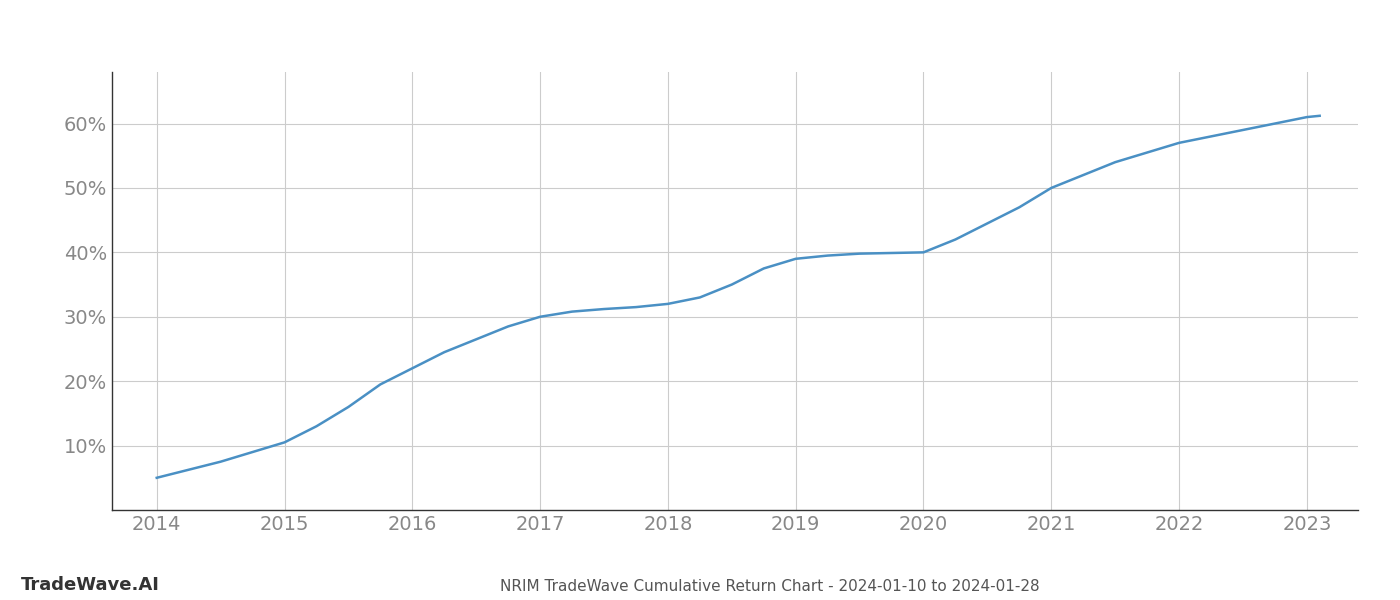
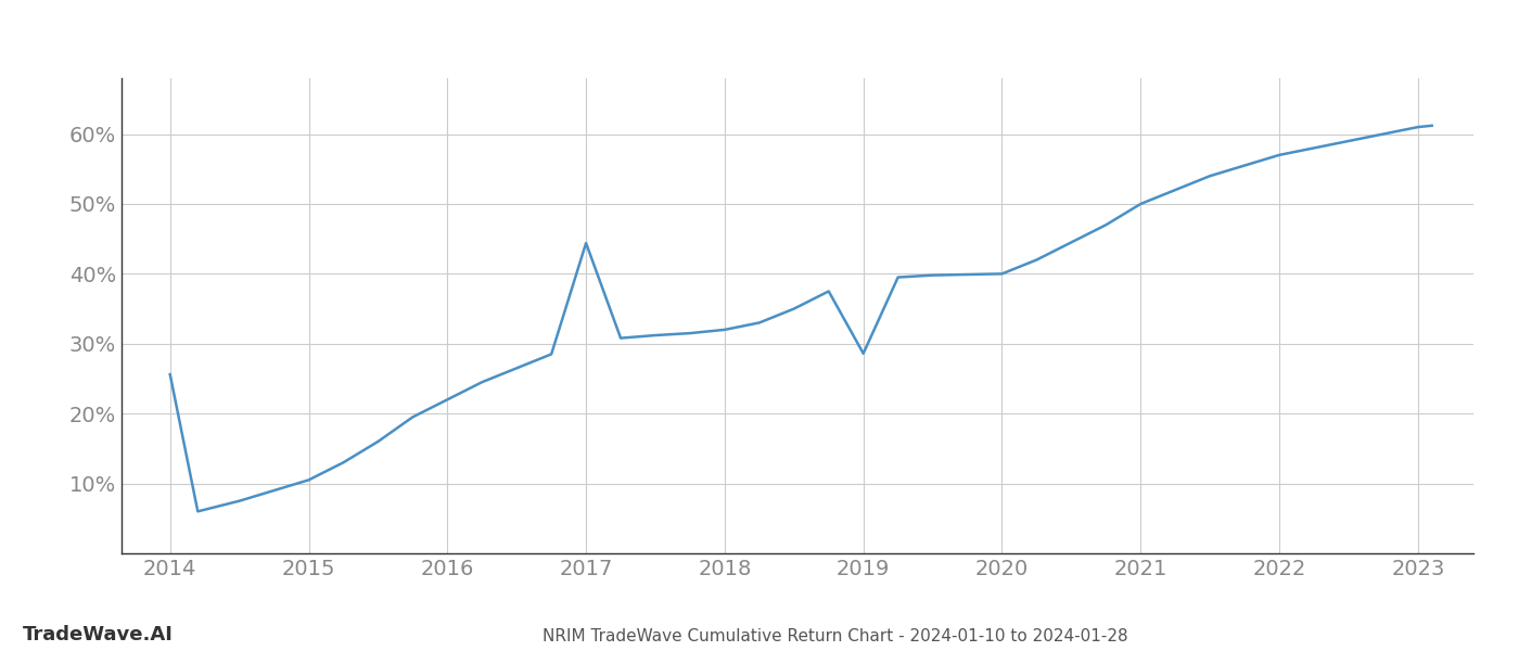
2014: 5.0% -> 25.6%
2017: 30.0% -> 44.4%
2019: 39.0% -> 28.6%
